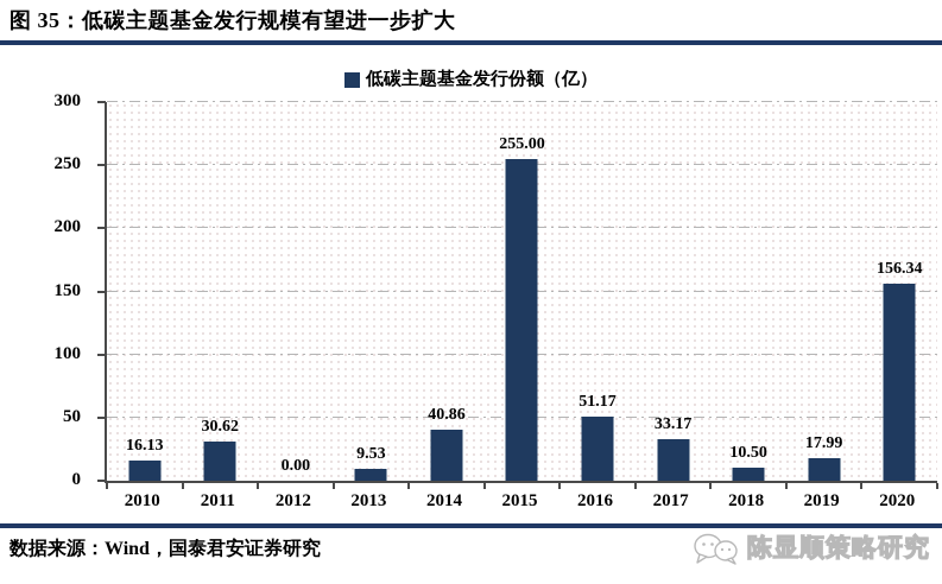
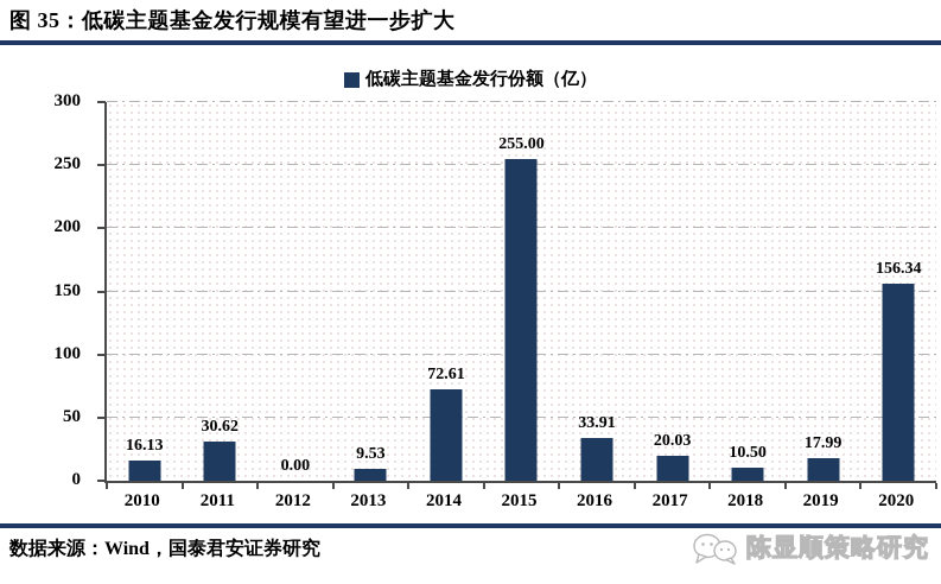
2014: 40.86 -> 72.61
2016: 51.17 -> 33.91
2017: 33.17 -> 20.03
